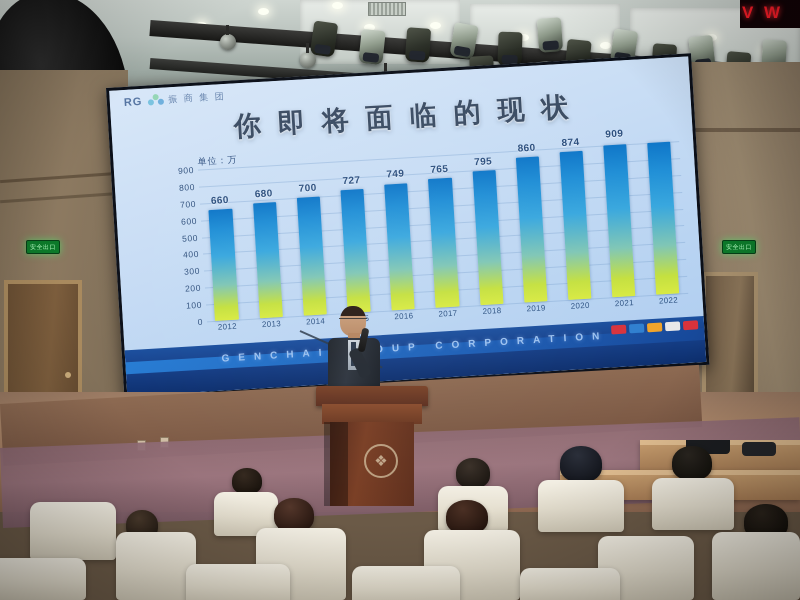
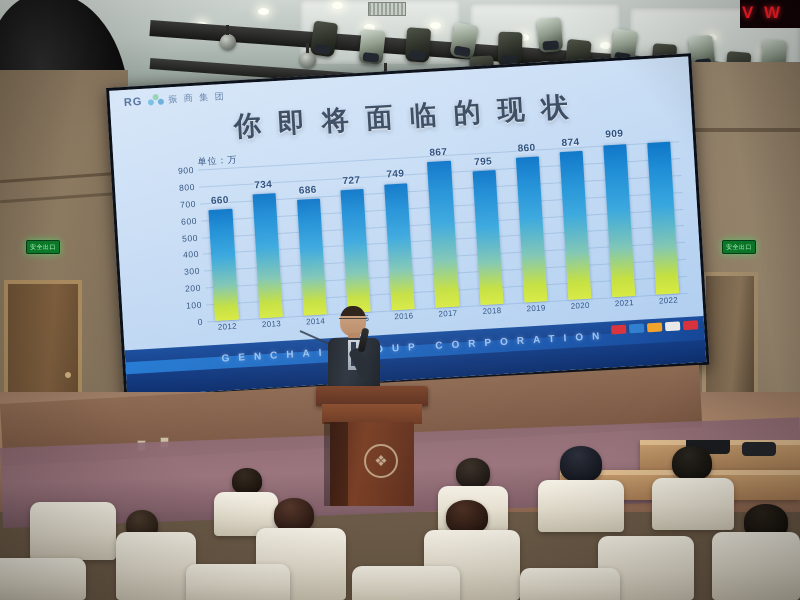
2013: 680 -> 734
2014: 700 -> 686
2017: 765 -> 867
